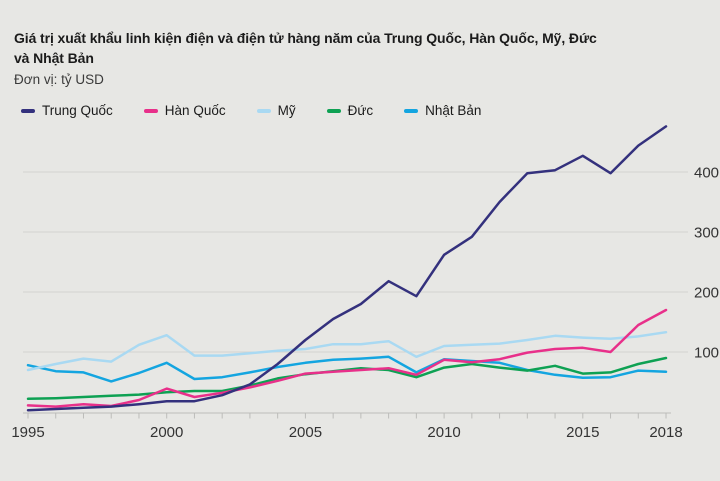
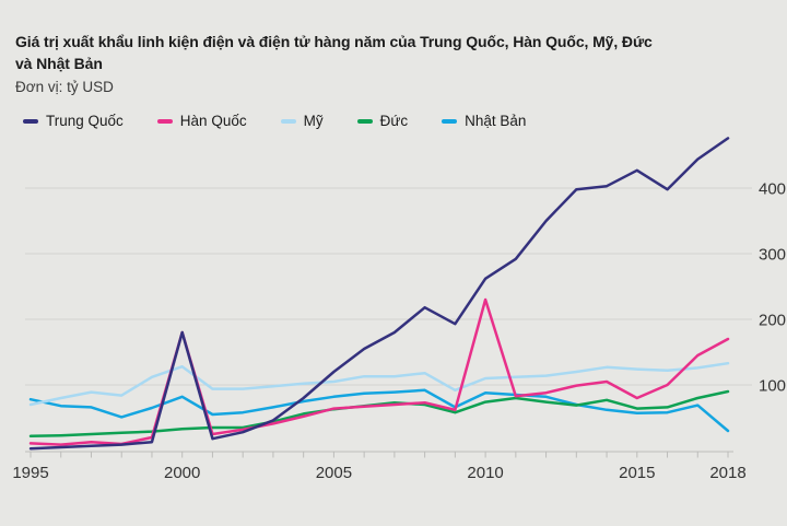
Trung Quốc/2000: 20 -> 180
Hàn Quốc/2000: 40 -> 180
Hàn Quốc/2010: 90 -> 230
Hàn Quốc/2015: 110 -> 80
Nhật Bản/2018: 70 -> 30
